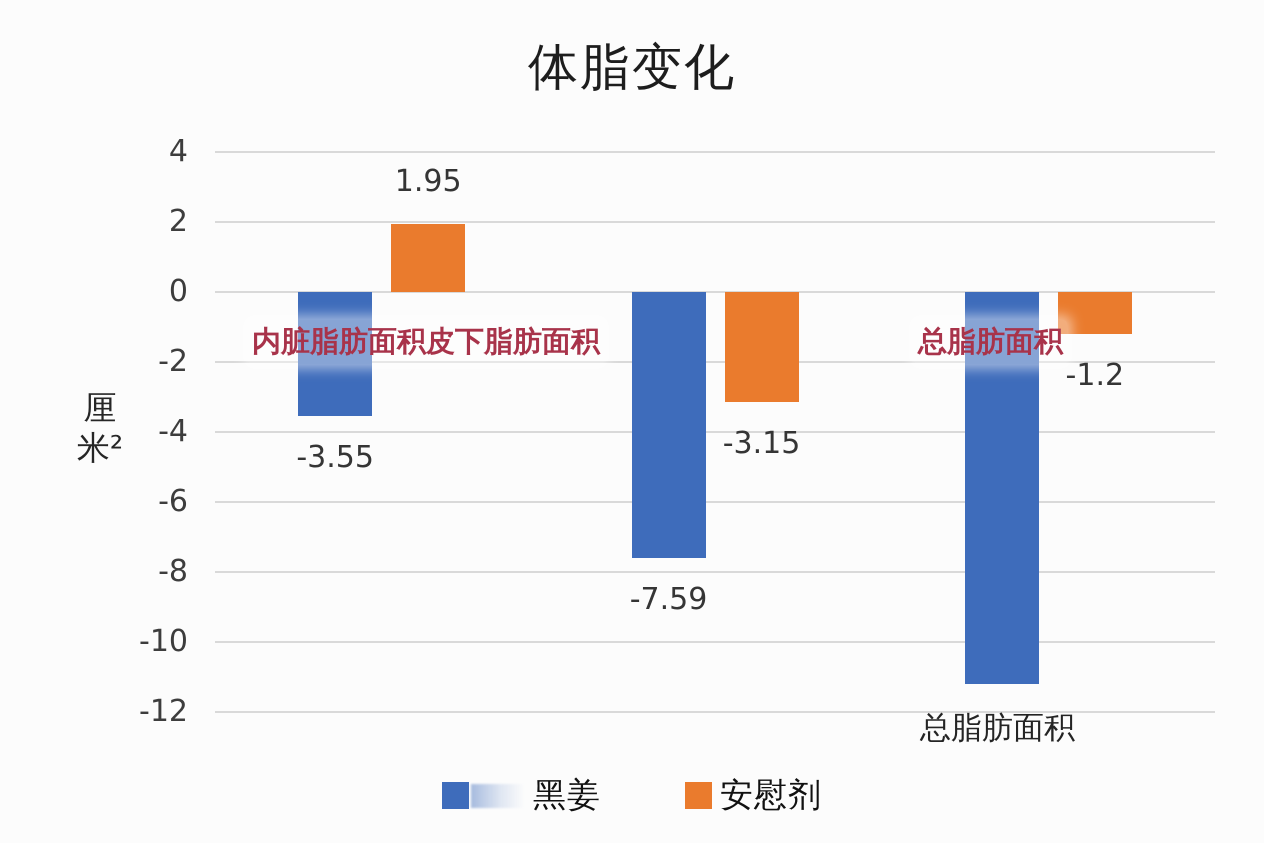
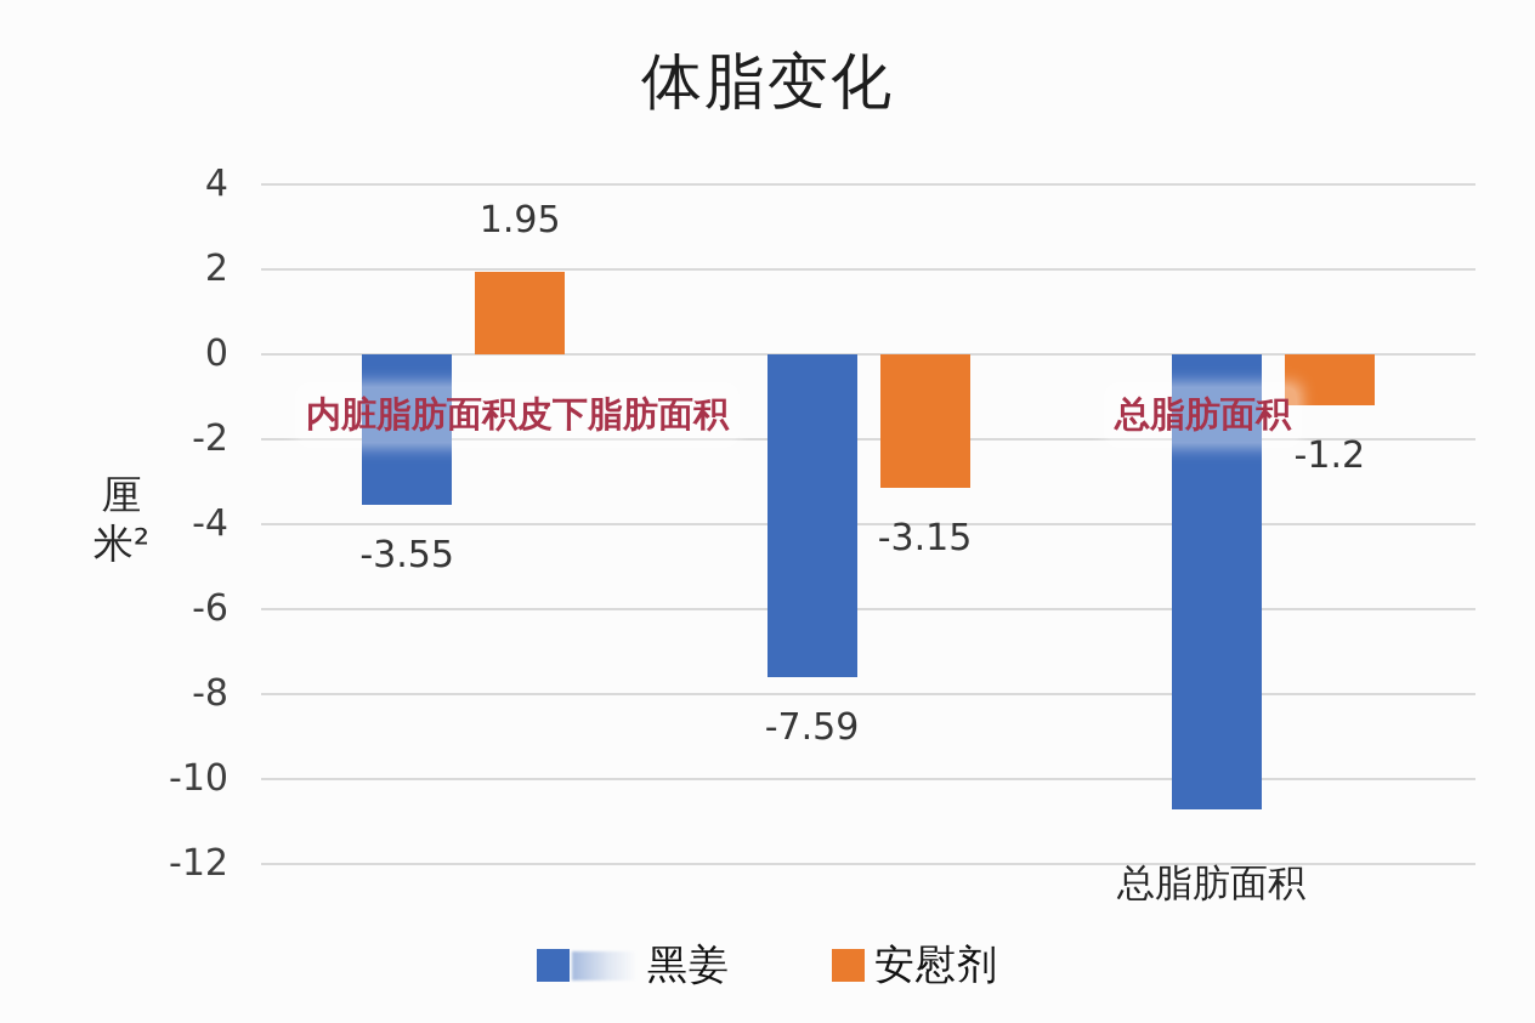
黑姜/总脂肪面积: -11.2 -> -10.7
